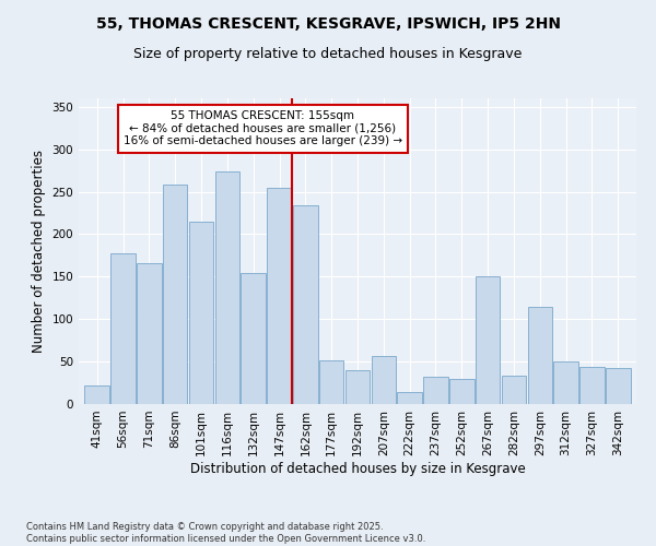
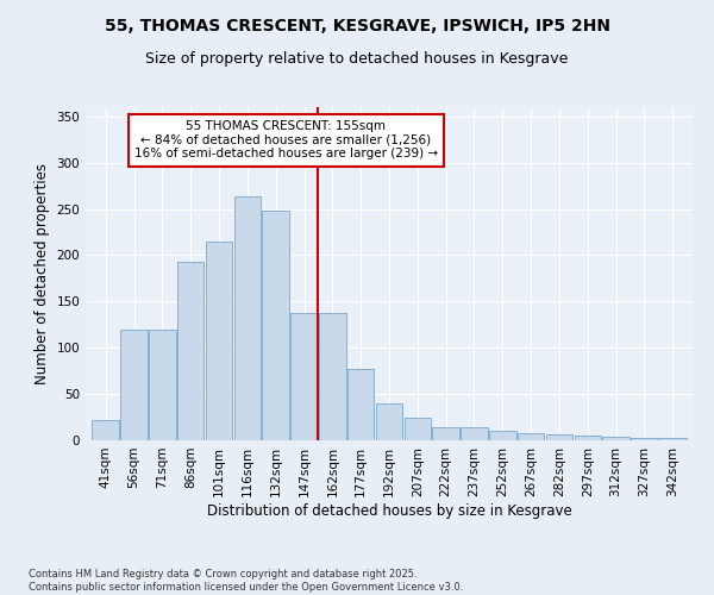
56sqm: 178 -> 120
71sqm: 166 -> 120
86sqm: 258 -> 193
116sqm: 274 -> 263
132sqm: 154 -> 248
147sqm: 254 -> 137
162sqm: 234 -> 137
177sqm: 52 -> 77
207sqm: 56 -> 25
237sqm: 32 -> 14
252sqm: 30 -> 10
267sqm: 150 -> 8
282sqm: 34 -> 7
297sqm: 114 -> 5
312sqm: 50 -> 4
327sqm: 44 -> 2
342sqm: 42 -> 2
